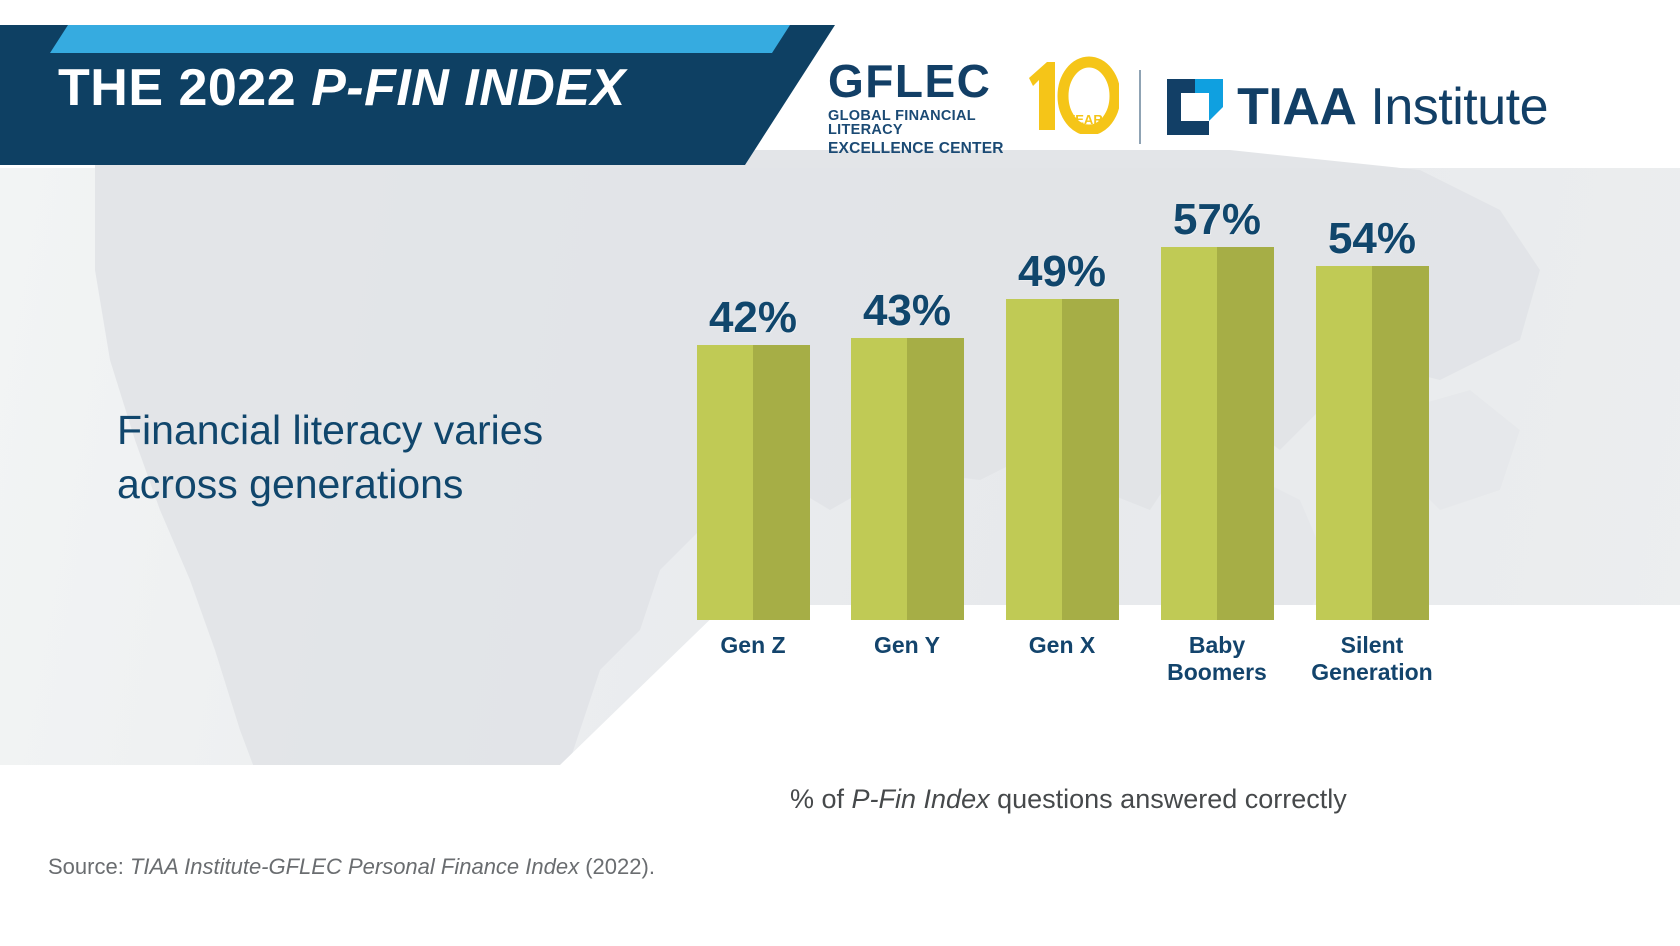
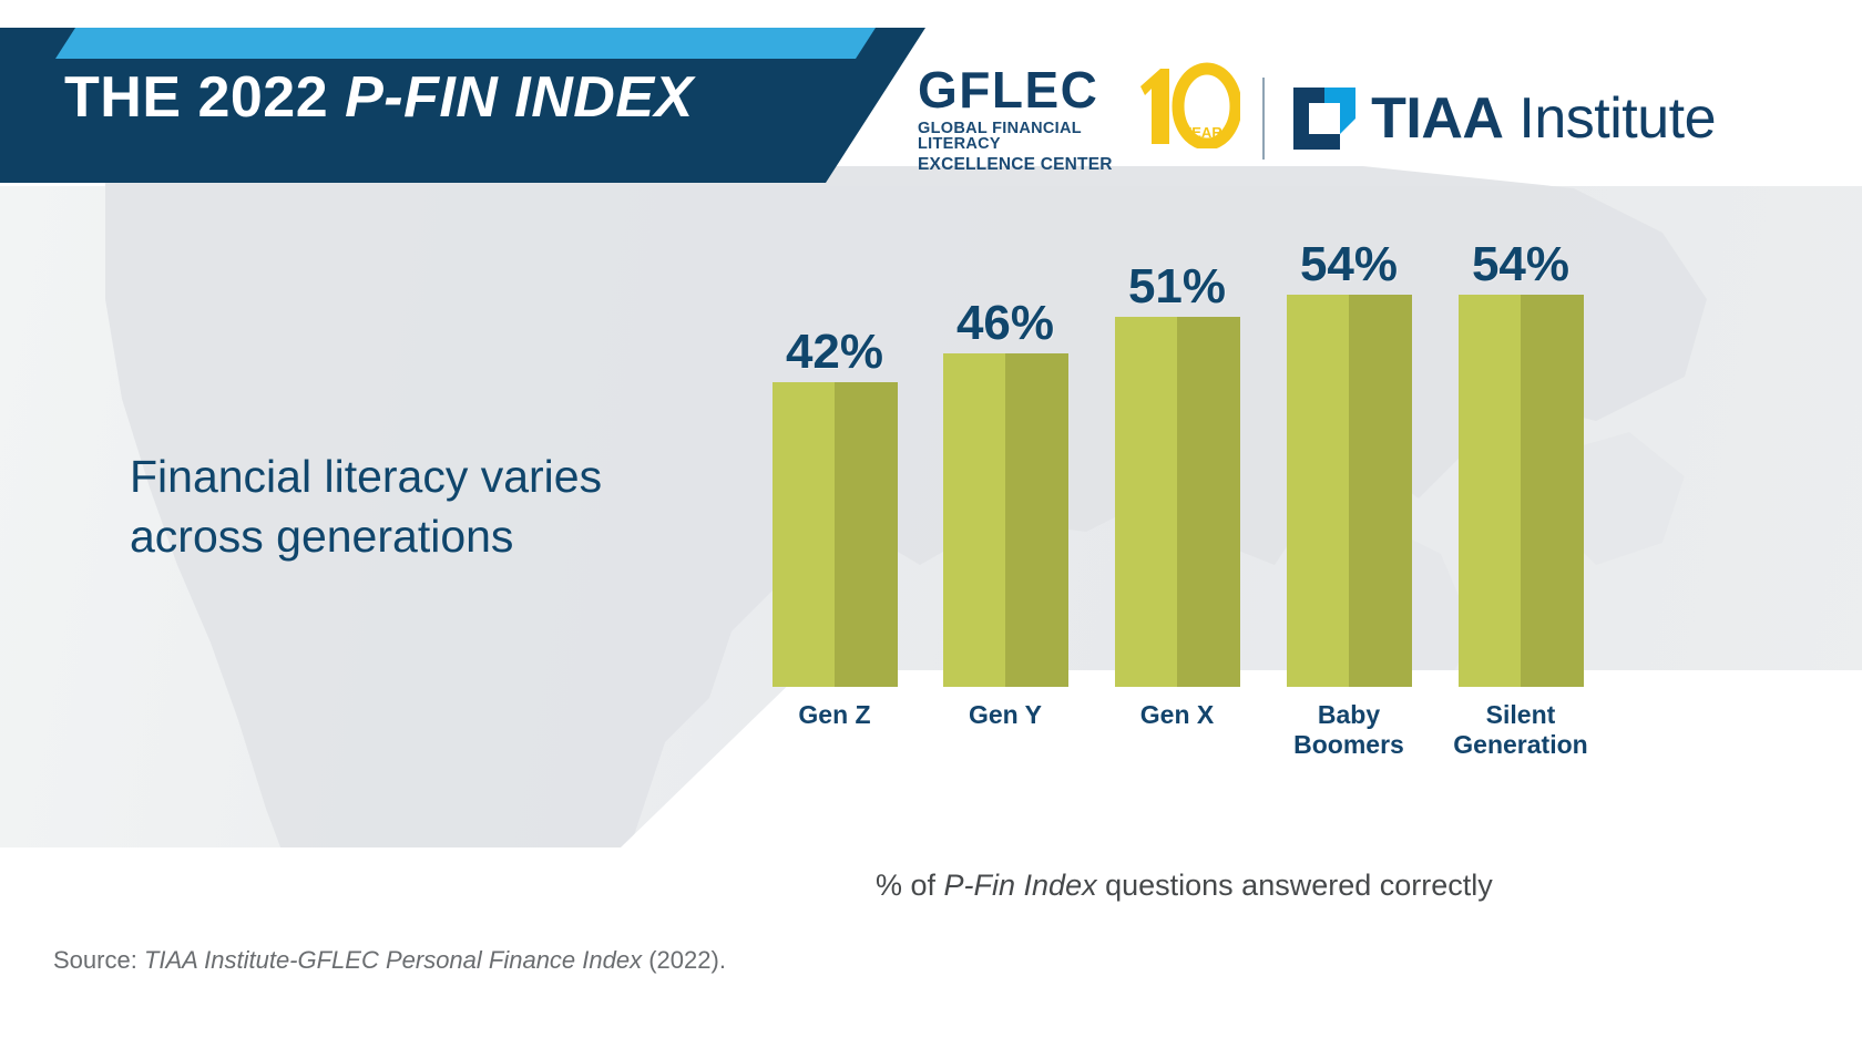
Gen Y: 43% -> 46%
Gen X: 49% -> 51%
Baby Boomers: 57% -> 54%
